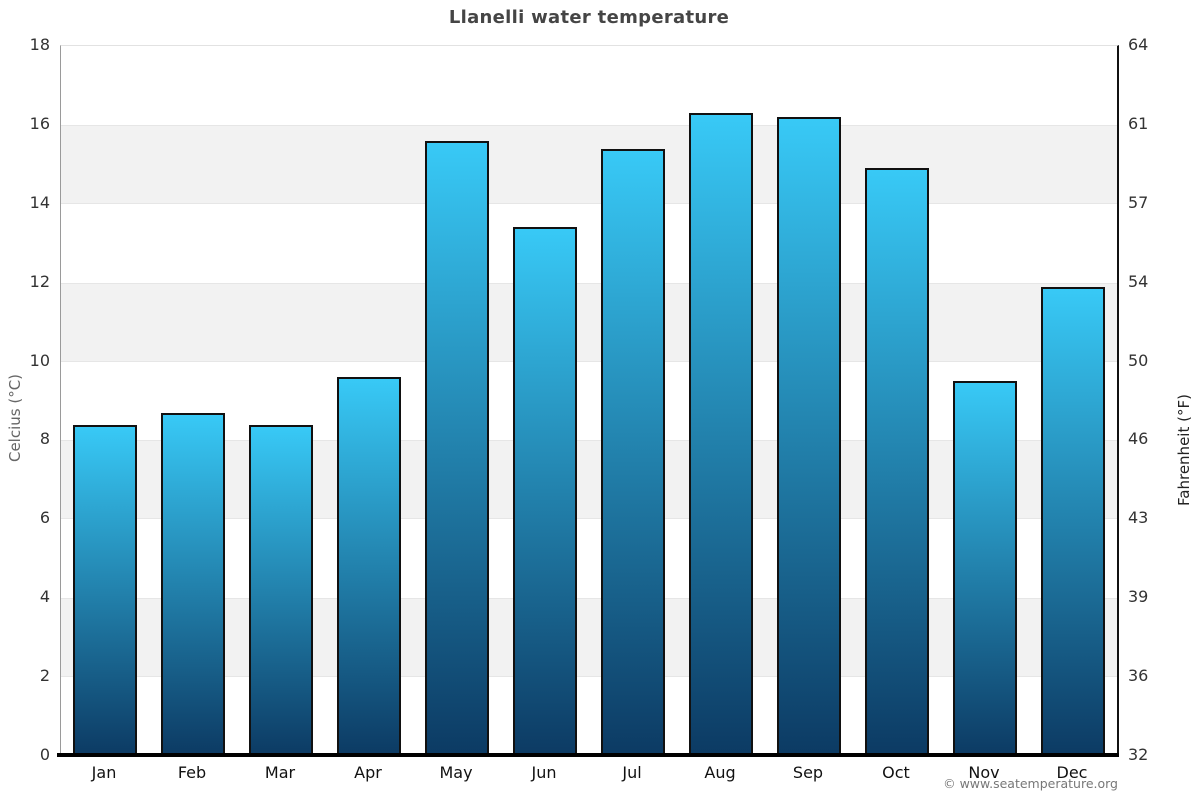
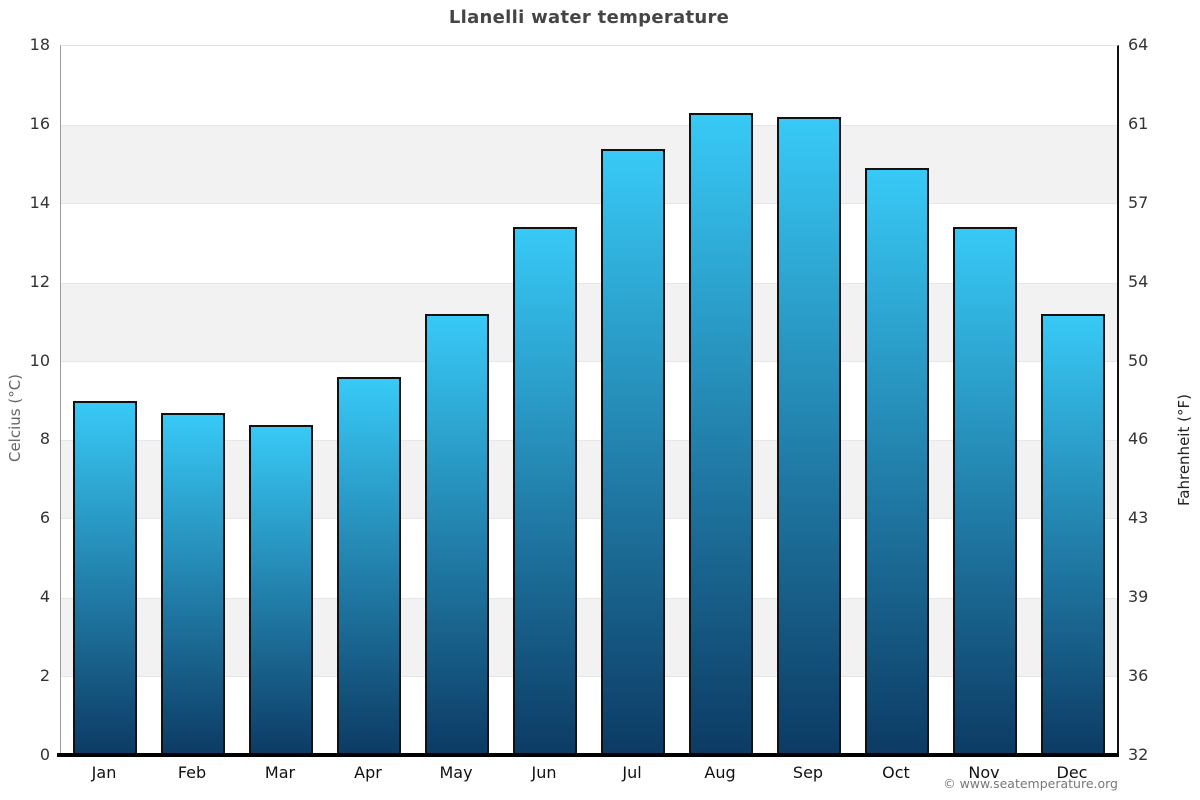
Jan: 8.4 -> 9.0
May: 15.6 -> 11.2
Nov: 9.5 -> 13.4
Dec: 11.9 -> 11.2
